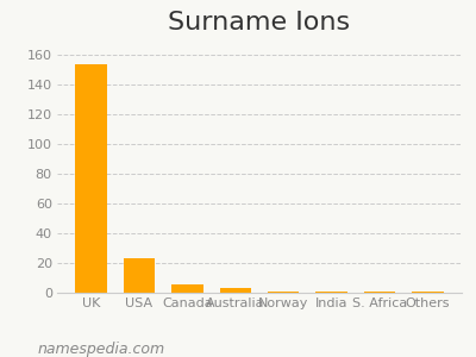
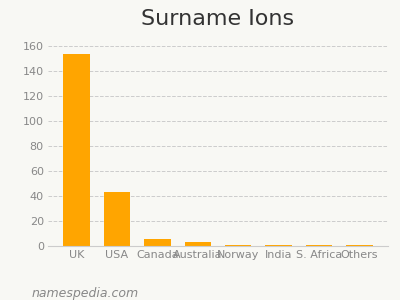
USA: 23 -> 43
